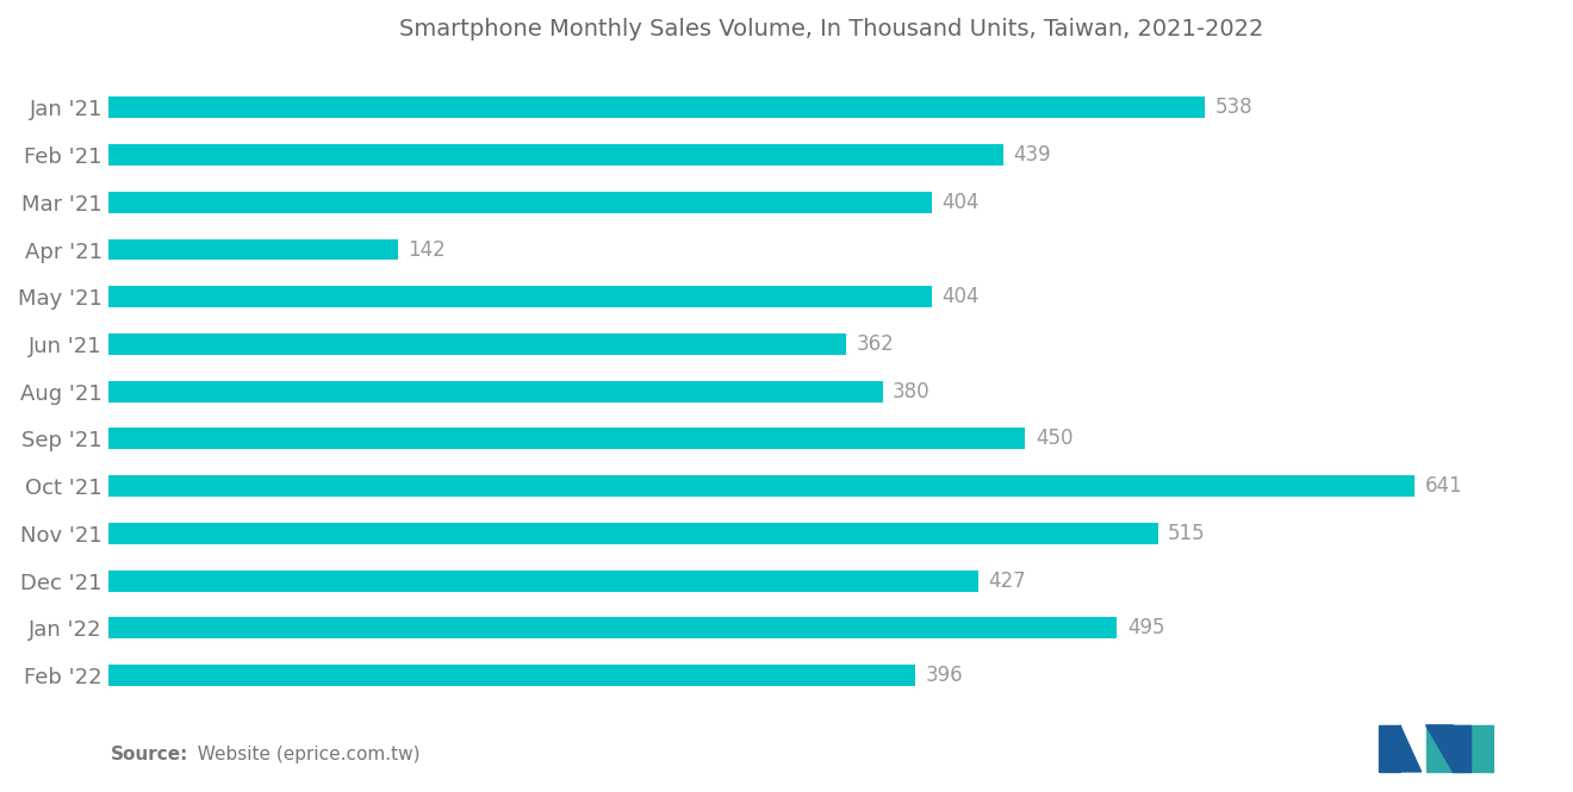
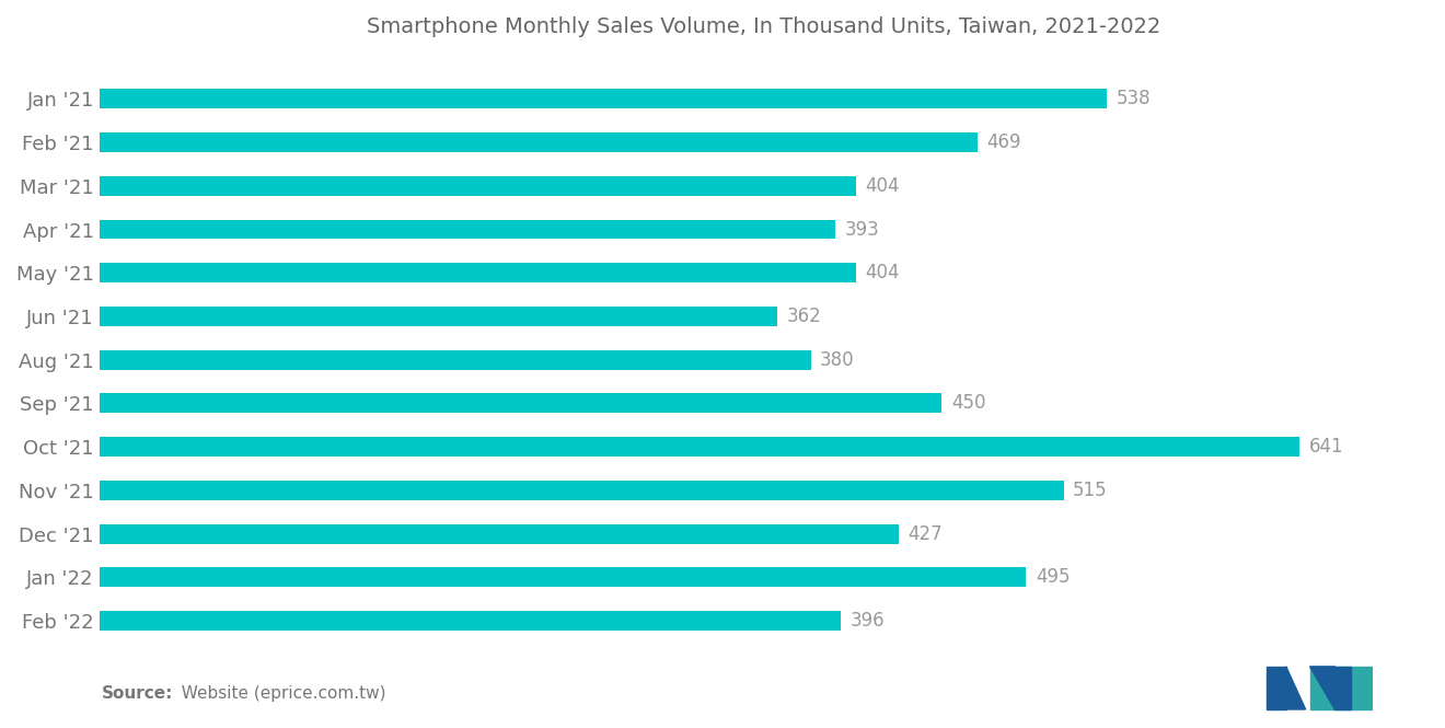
Feb '21: 439 -> 469
Apr '21: 142 -> 393
